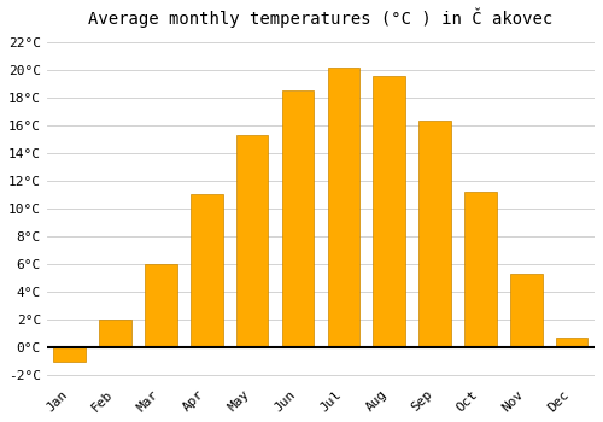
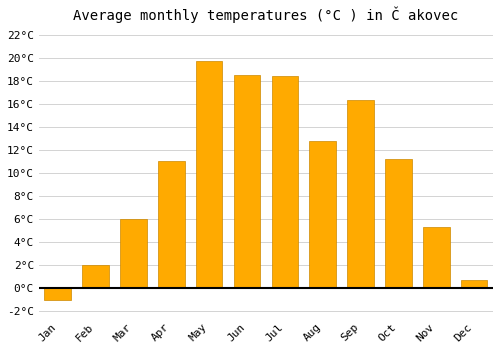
May: 15.3°C -> 19.7°C
Jul: 20.1°C -> 18.4°C
Aug: 19.5°C -> 12.8°C
